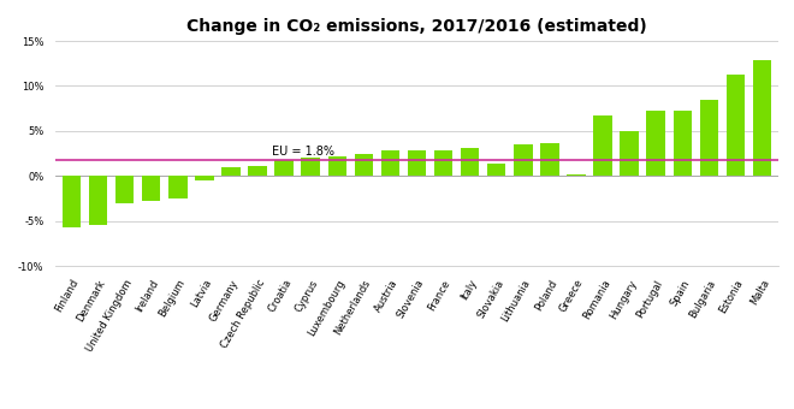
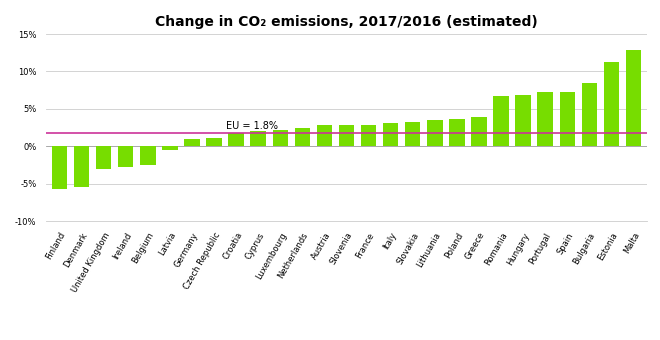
Slovakia: 1.4% -> 3.3%
Greece: 0.2% -> 3.9%
Hungary: 5.0% -> 6.9%
